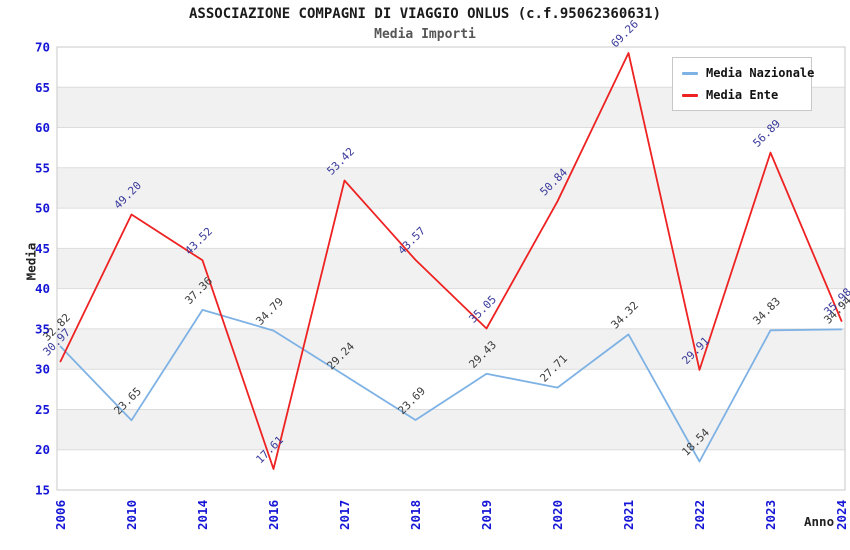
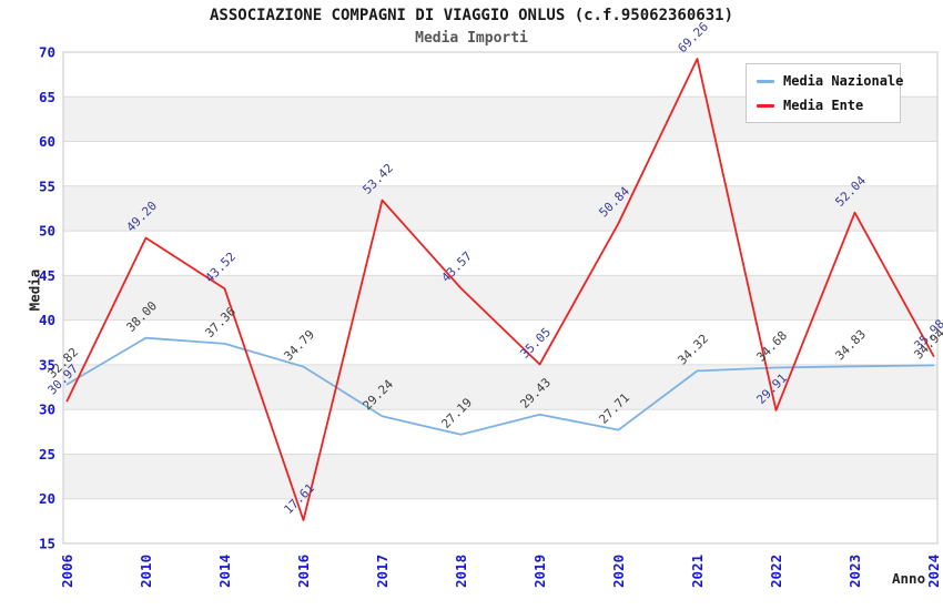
Media Nazionale/2010: 23.65 -> 38.00
Media Nazionale/2018: 23.69 -> 27.19
Media Nazionale/2022: 18.54 -> 34.68
Media Ente/2023: 56.89 -> 52.04
